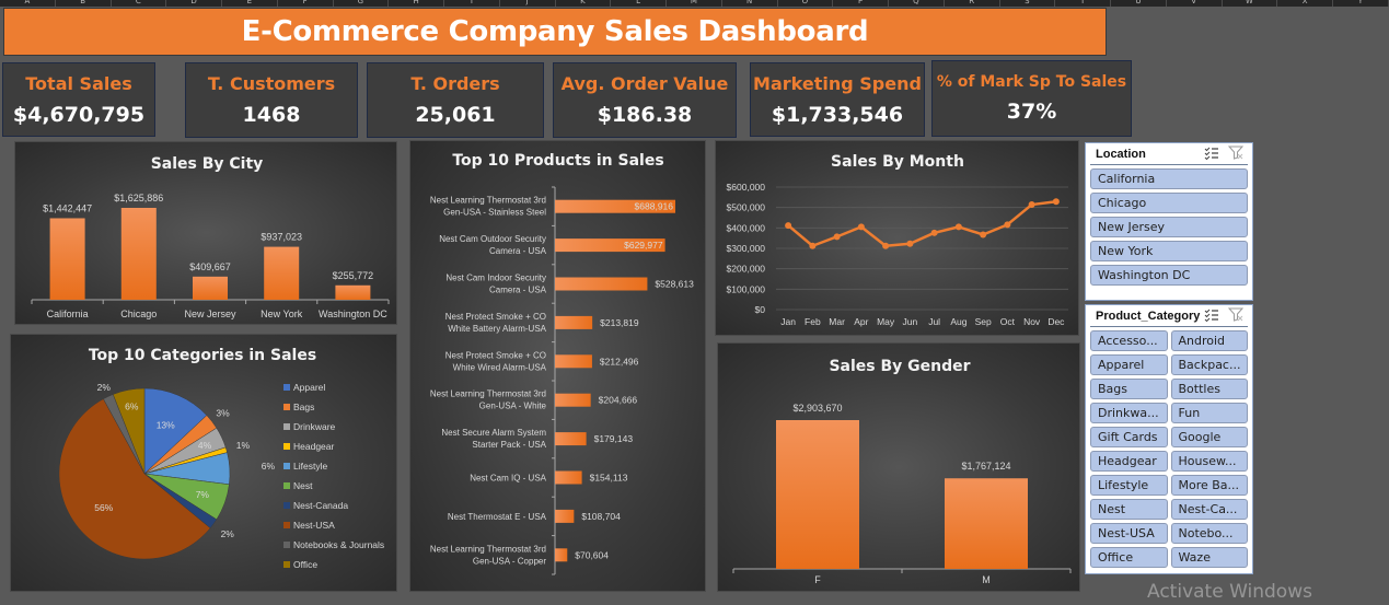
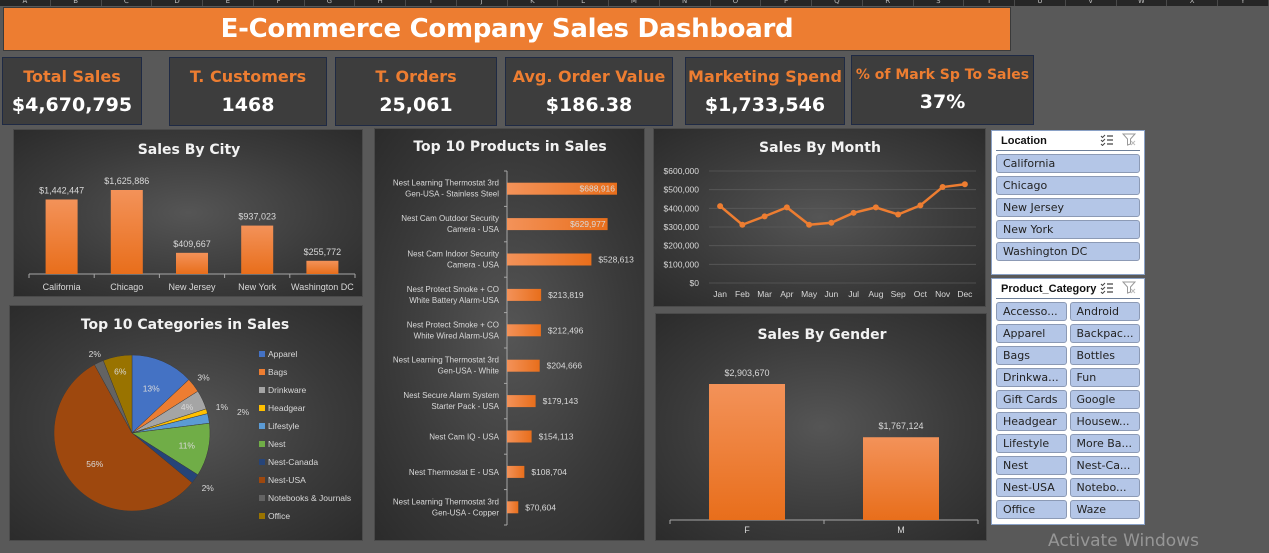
Top 10 Categories in Sales/Lifestyle: 6% -> 2%
Top 10 Categories in Sales/Nest: 7% -> 11%
